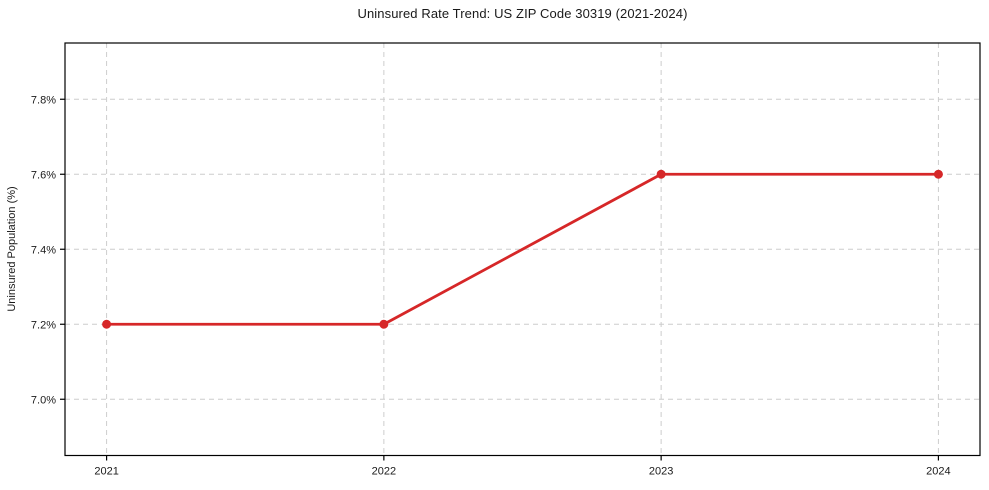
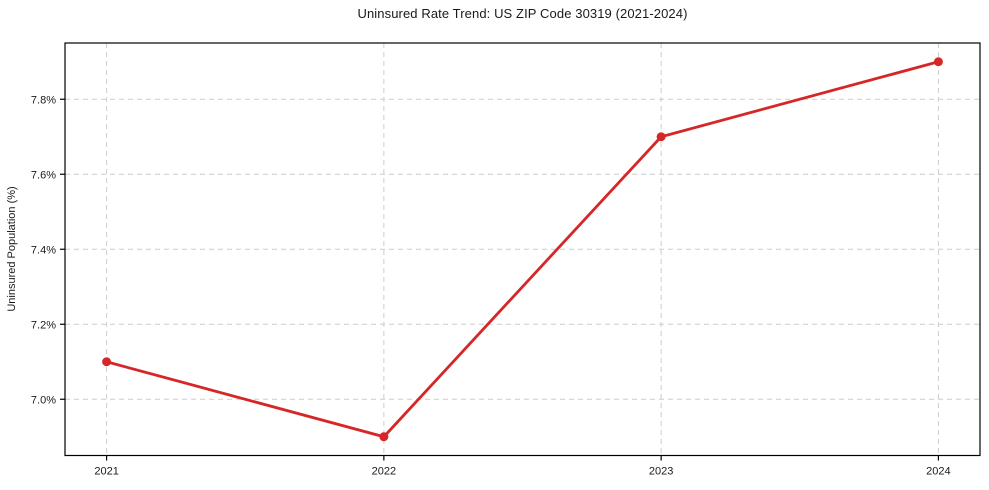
2021: 7.2% -> 7.1%
2022: 7.2% -> 6.9%
2023: 7.6% -> 7.7%
2024: 7.6% -> 7.9%
